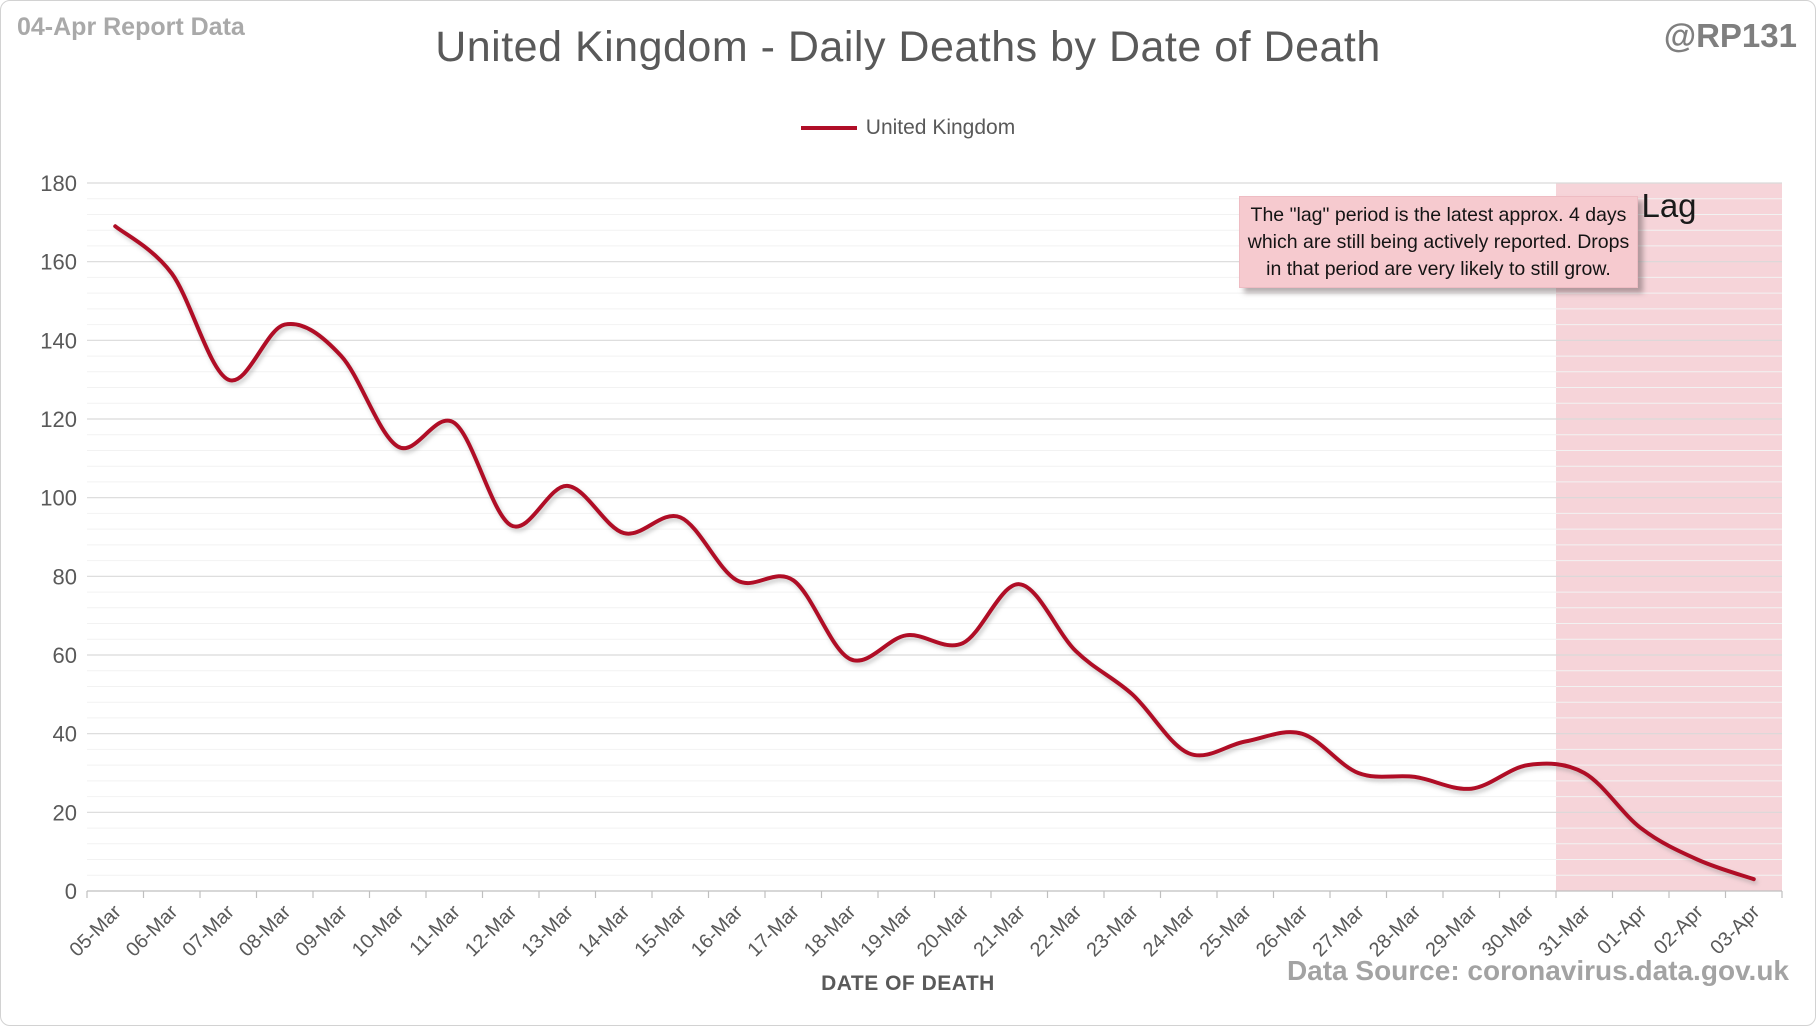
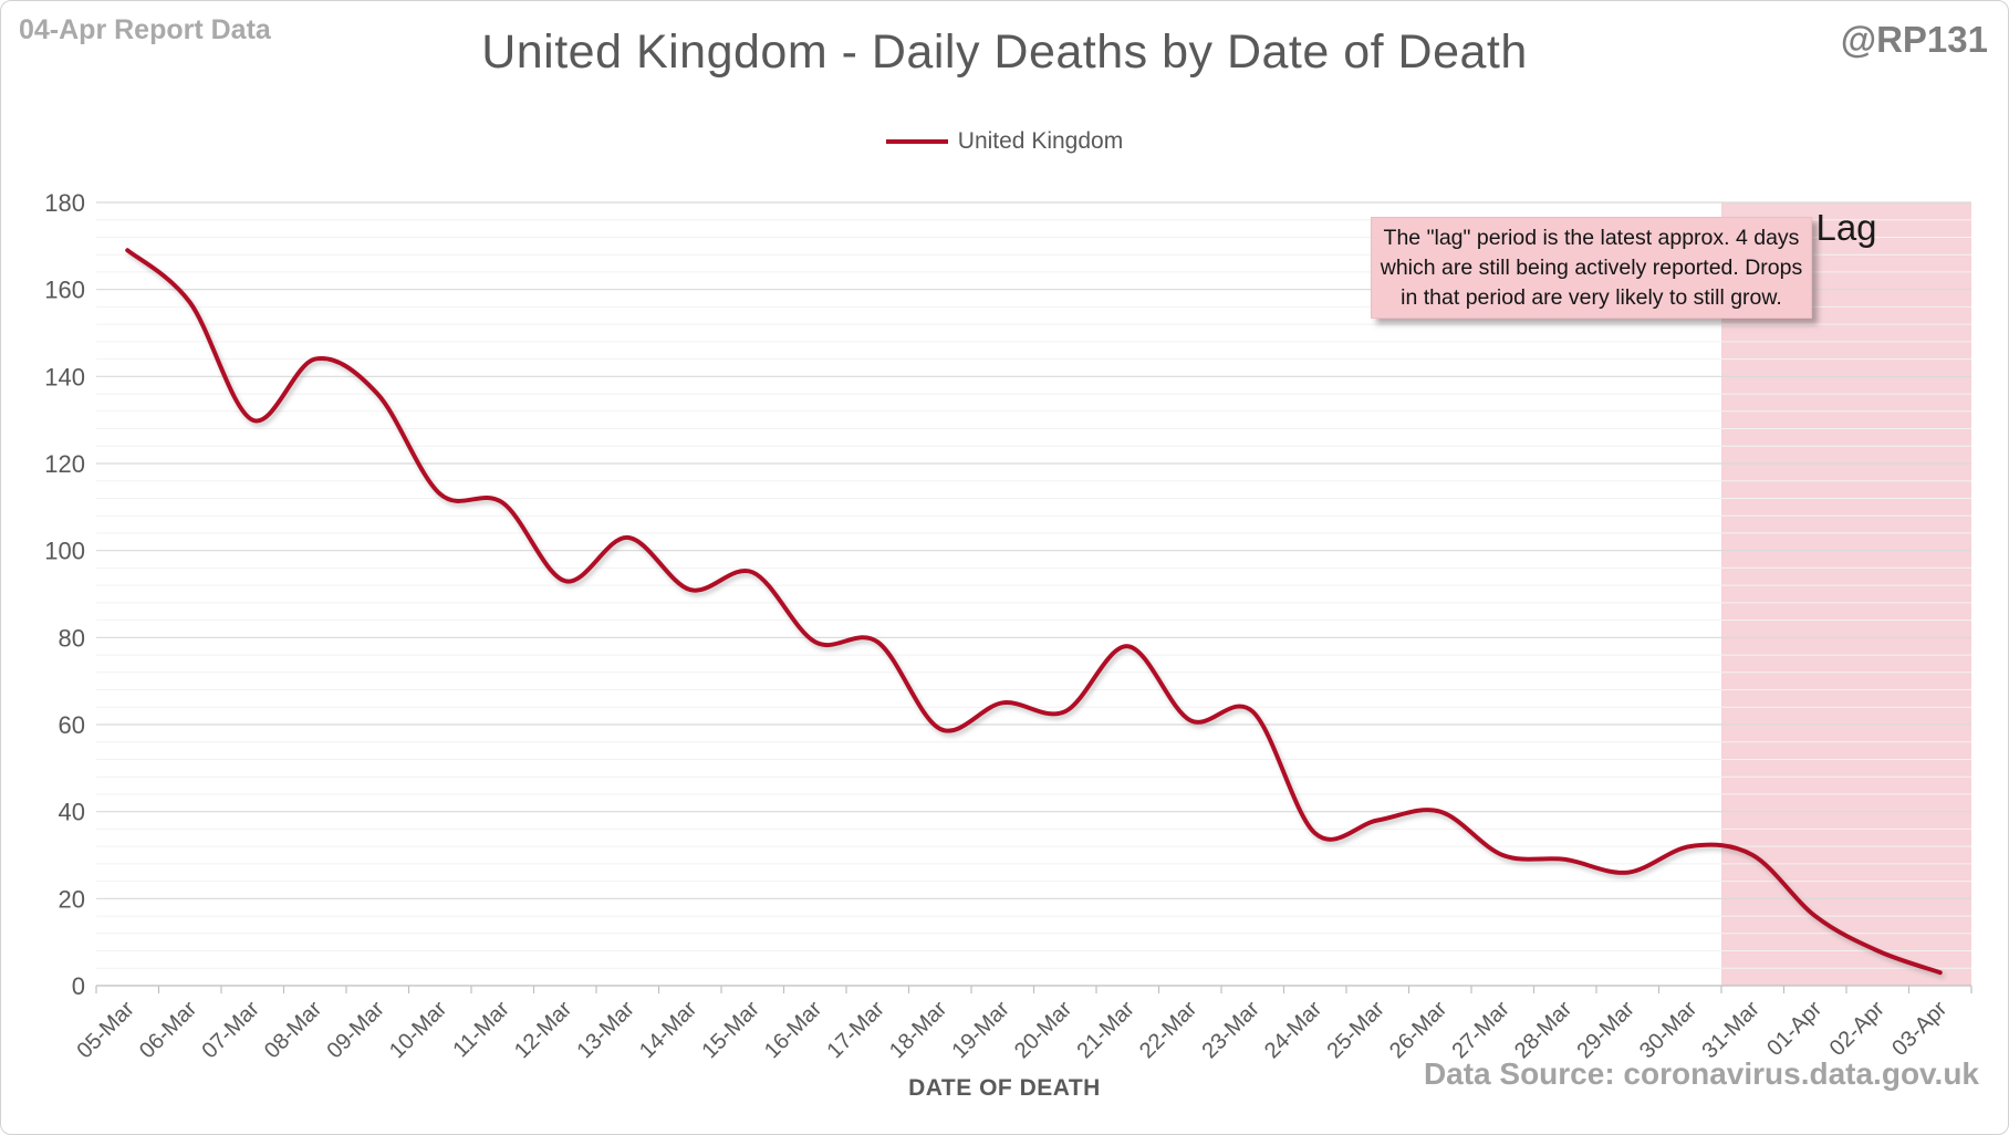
11-Mar: 119 -> 111
23-Mar: 50 -> 63
